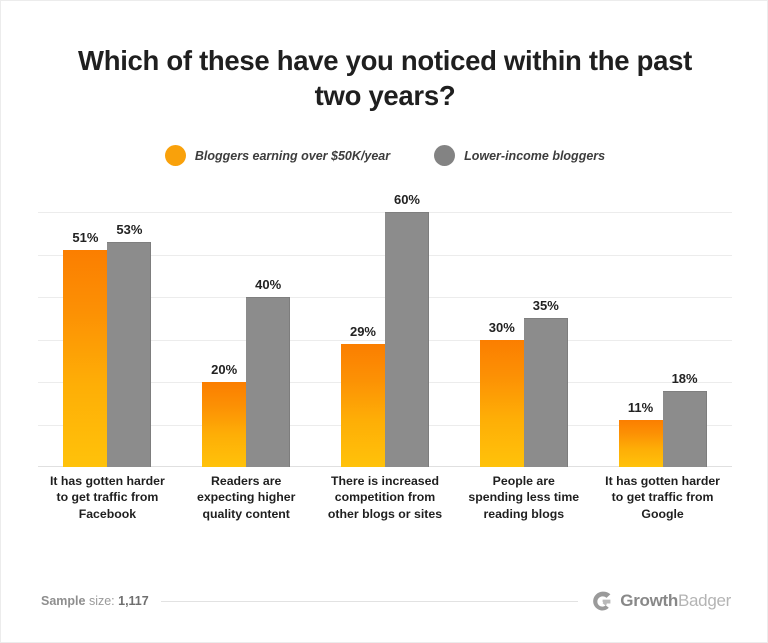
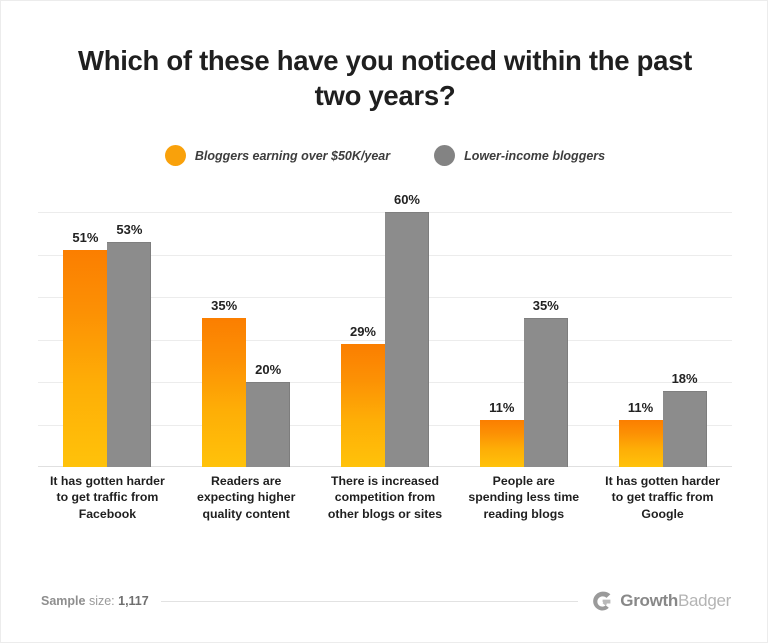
Bloggers earning over $50K/year/Readers are expecting higher quality content: 20% -> 35%
Lower-income bloggers/Readers are expecting higher quality content: 40% -> 20%
Bloggers earning over $50K/year/People are spending less time reading blogs: 30% -> 11%
